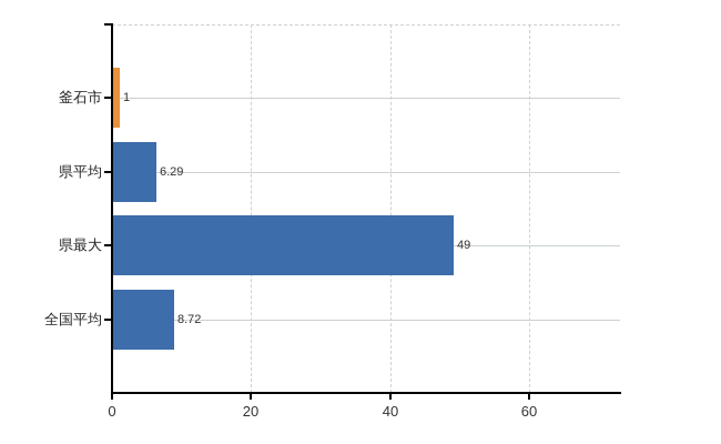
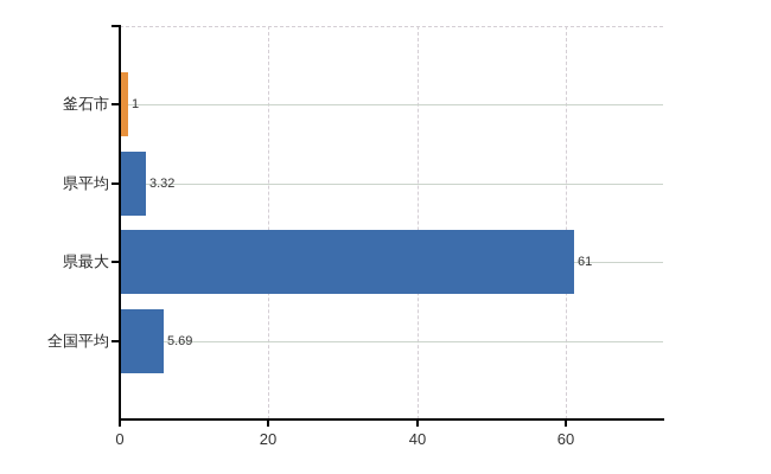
県平均: 6.29 -> 3.32
県最大: 49 -> 61
全国平均: 8.72 -> 5.69
